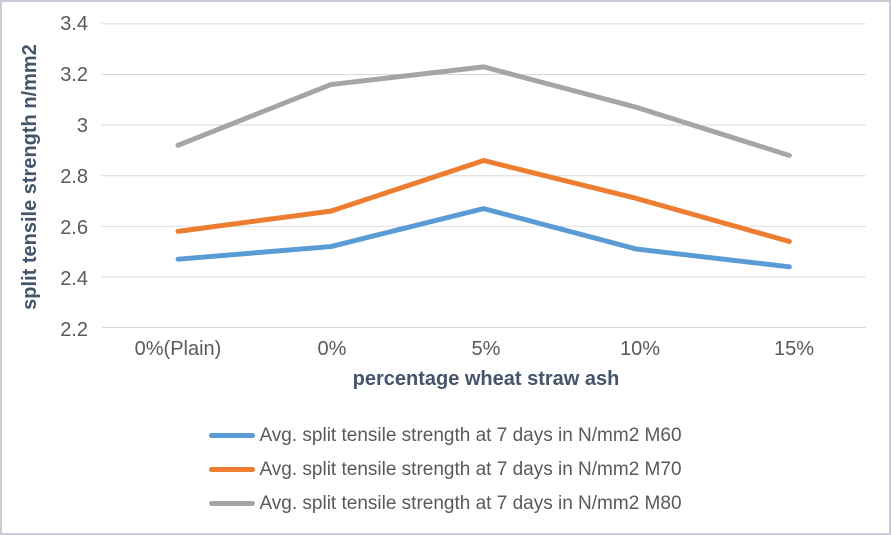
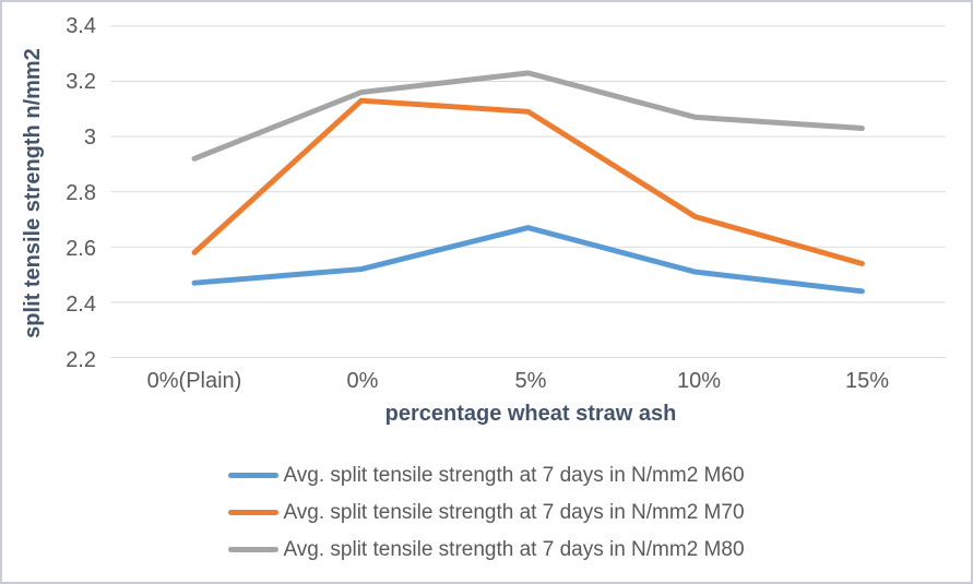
Avg. split tensile strength at 7 days in N/mm2 M70/0%: 2.66 -> 3.13
Avg. split tensile strength at 7 days in N/mm2 M70/5%: 2.86 -> 3.09
Avg. split tensile strength at 7 days in N/mm2 M80/15%: 2.88 -> 3.03
